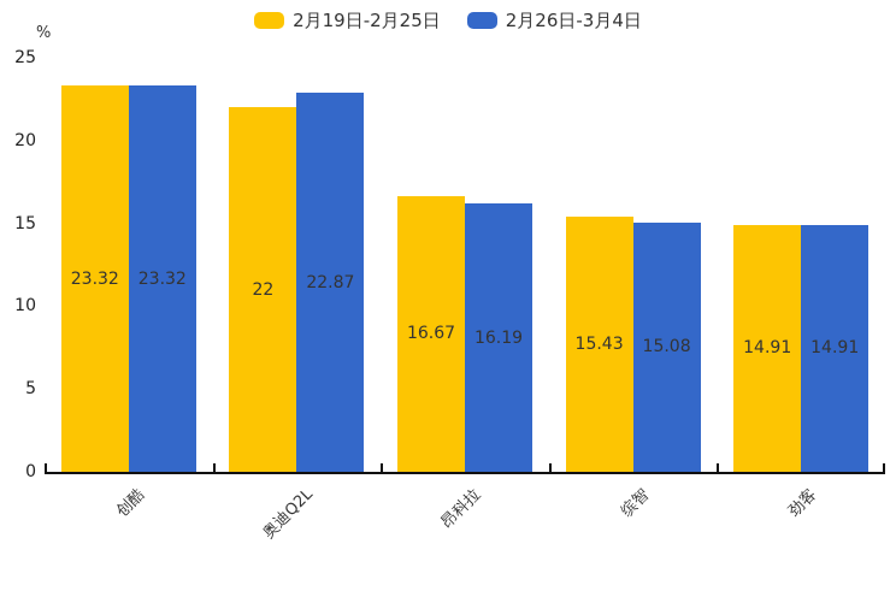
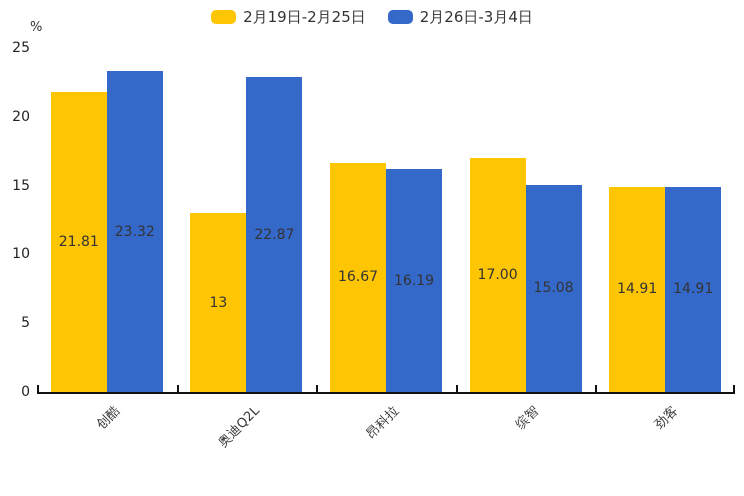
2月19日-2月25日/创酷: 23.32 -> 21.81
2月19日-2月25日/奥迪Q2L: 22 -> 13
2月19日-2月25日/缤智: 15.43 -> 17.00
